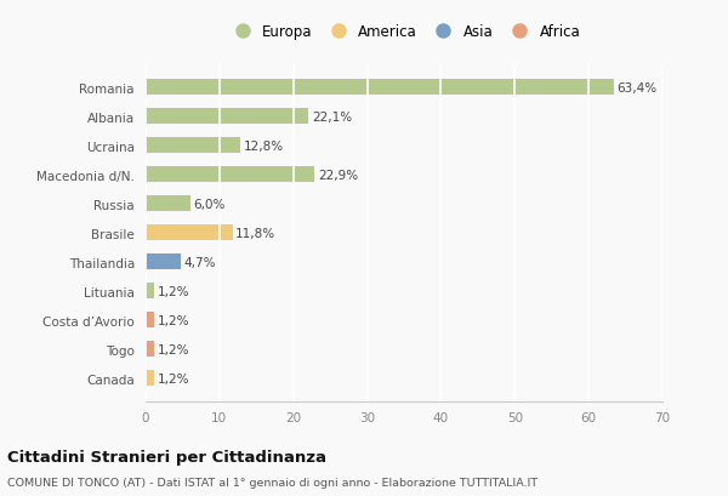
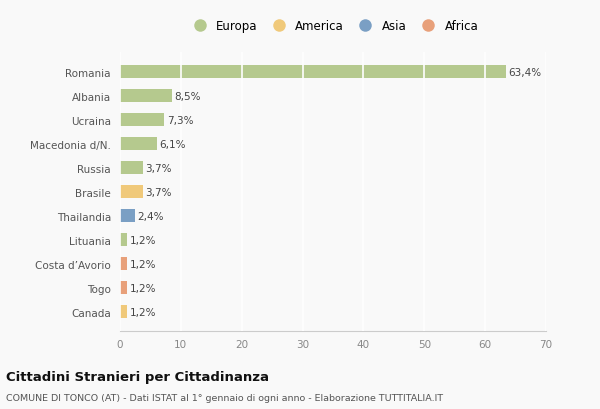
Albania: 22,1% -> 8,5%
Ucraina: 12,8% -> 7,3%
Macedonia d/N.: 22,9% -> 6,1%
Russia: 6,0% -> 3,7%
Brasile: 11,8% -> 3,7%
Thailandia: 4,7% -> 2,4%
